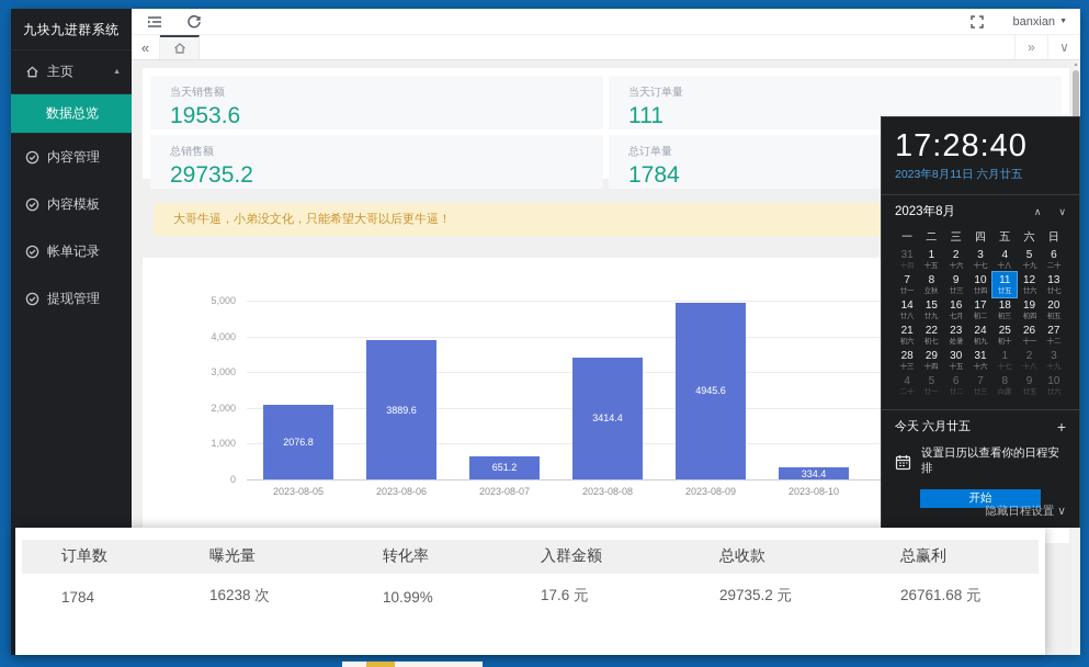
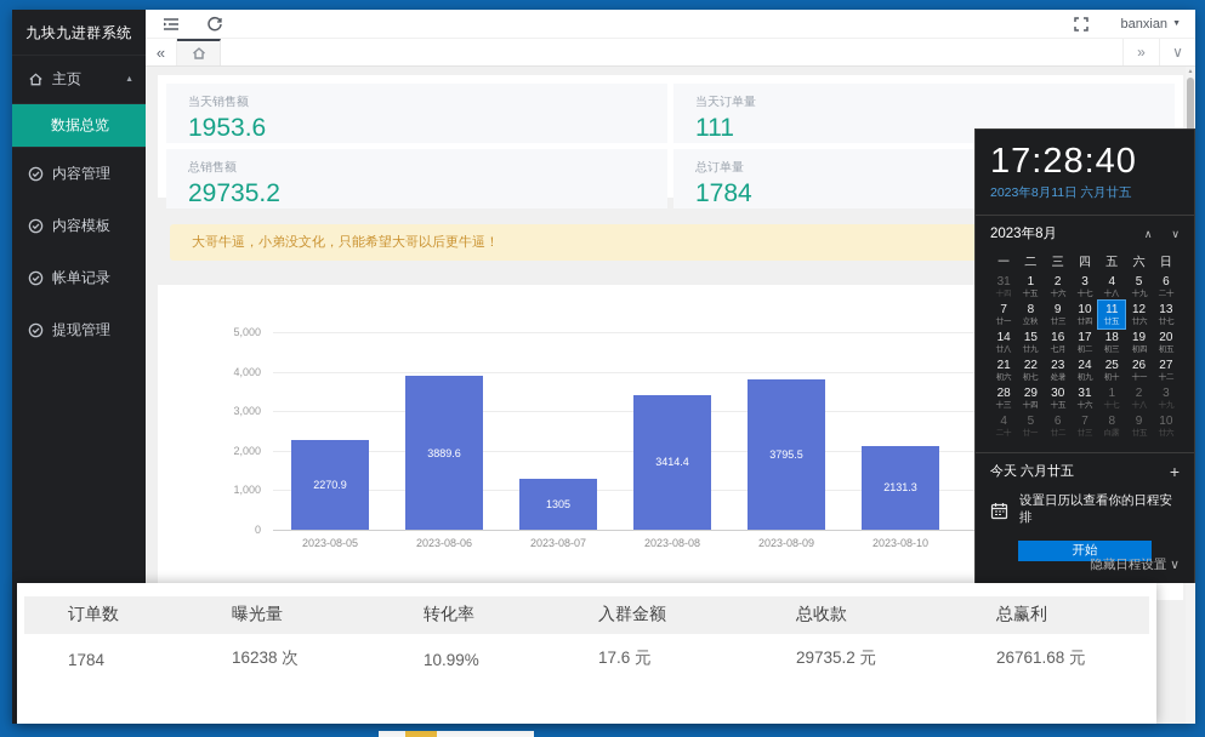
2023-08-05: 2076.8 -> 2270.9
2023-08-07: 651.2 -> 1305
2023-08-09: 4945.6 -> 3795.5
2023-08-10: 334.4 -> 2131.3
